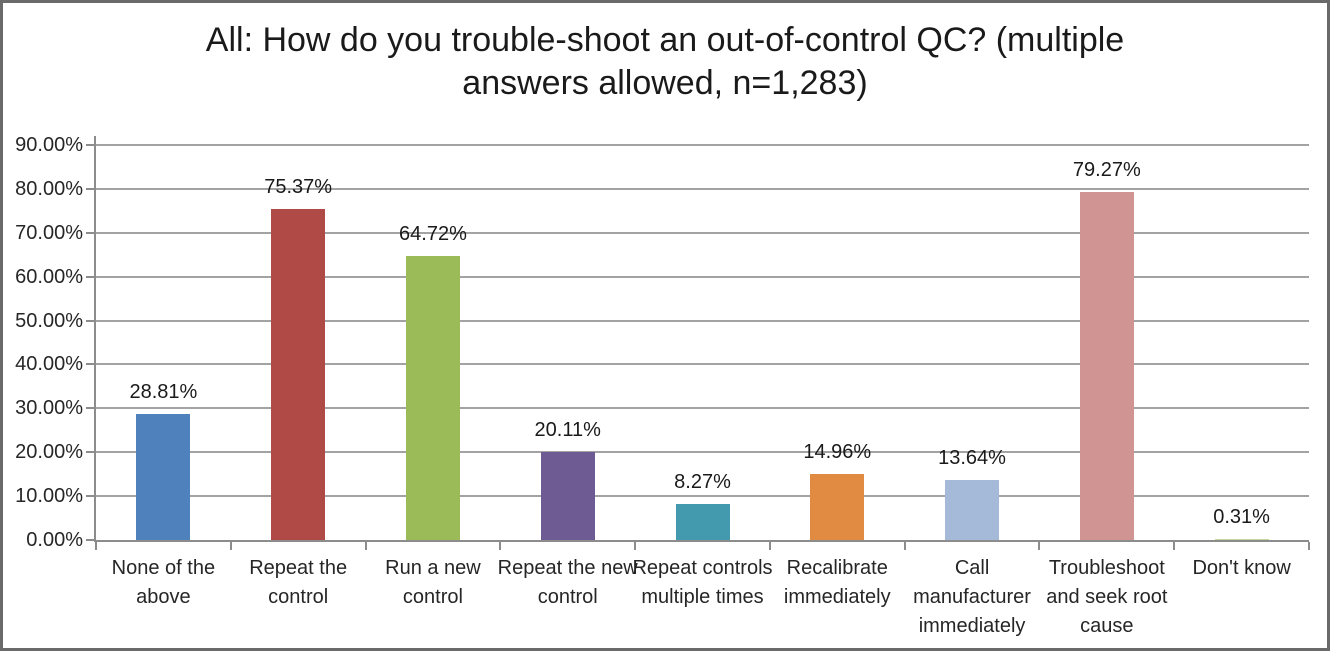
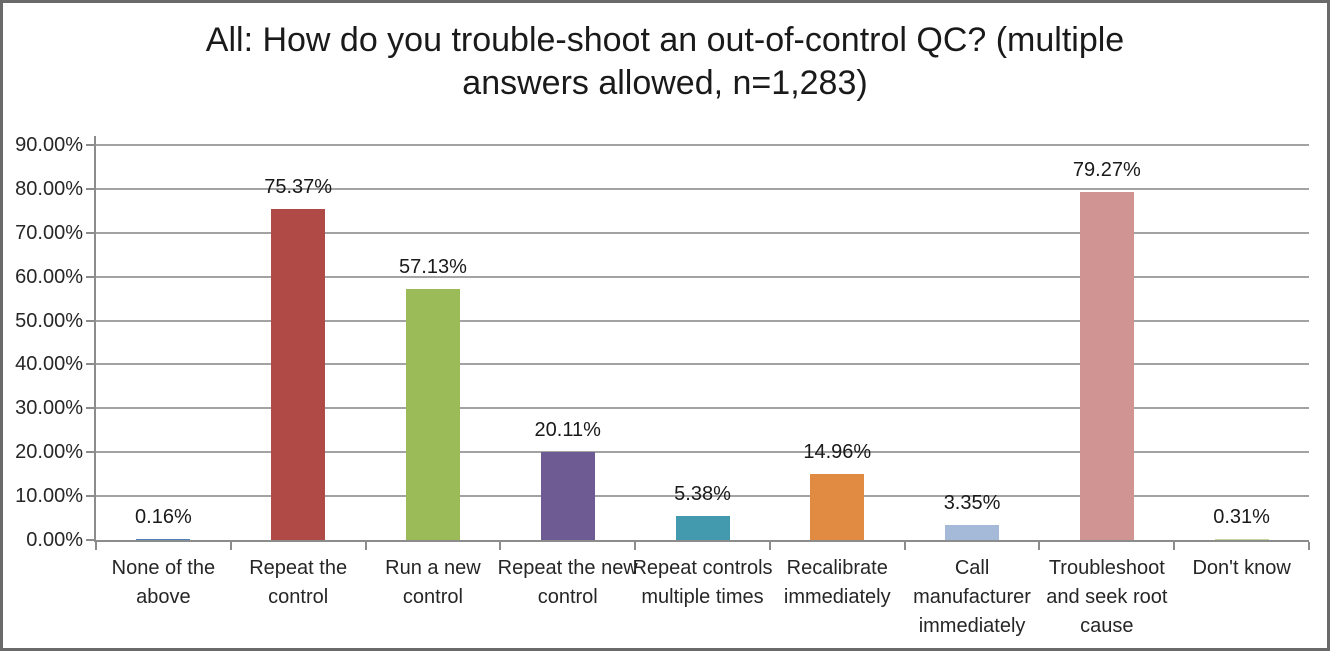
None of the above: 28.81% -> 0.16%
Run a new control: 64.72% -> 57.13%
Repeat controls multiple times: 8.27% -> 5.38%
Call manufacturer immediately: 13.64% -> 3.35%
